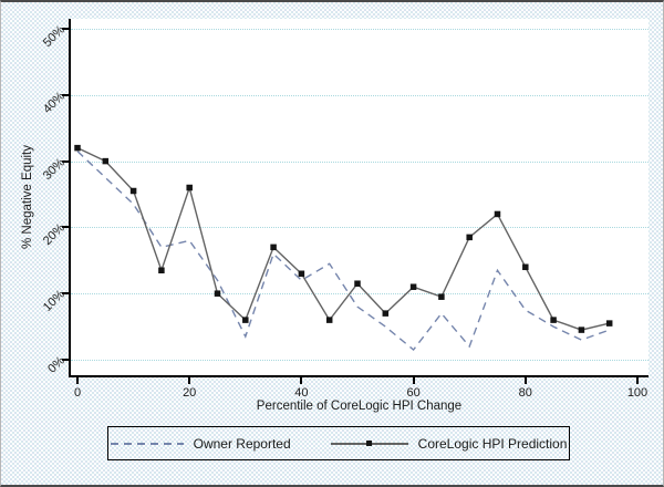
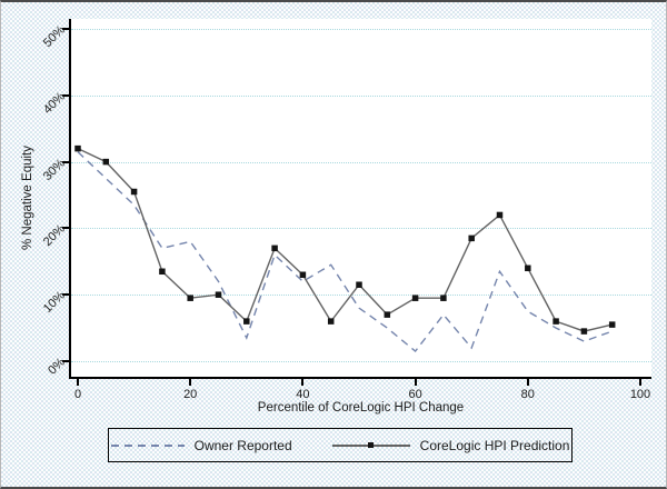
CoreLogic HPI Prediction/20: 26% -> 10%
CoreLogic HPI Prediction/60: 11% -> 10%
